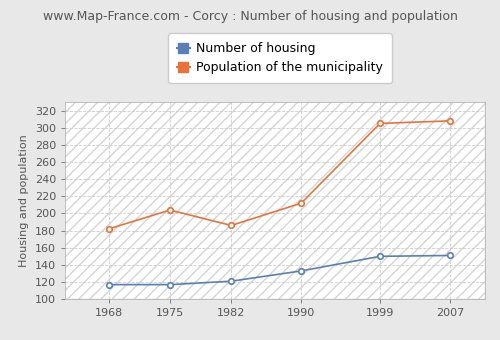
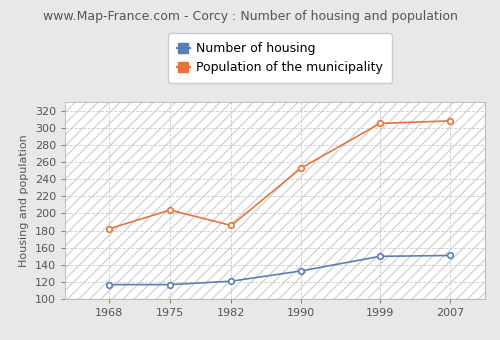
Population of the municipality/1990: 212 -> 253
